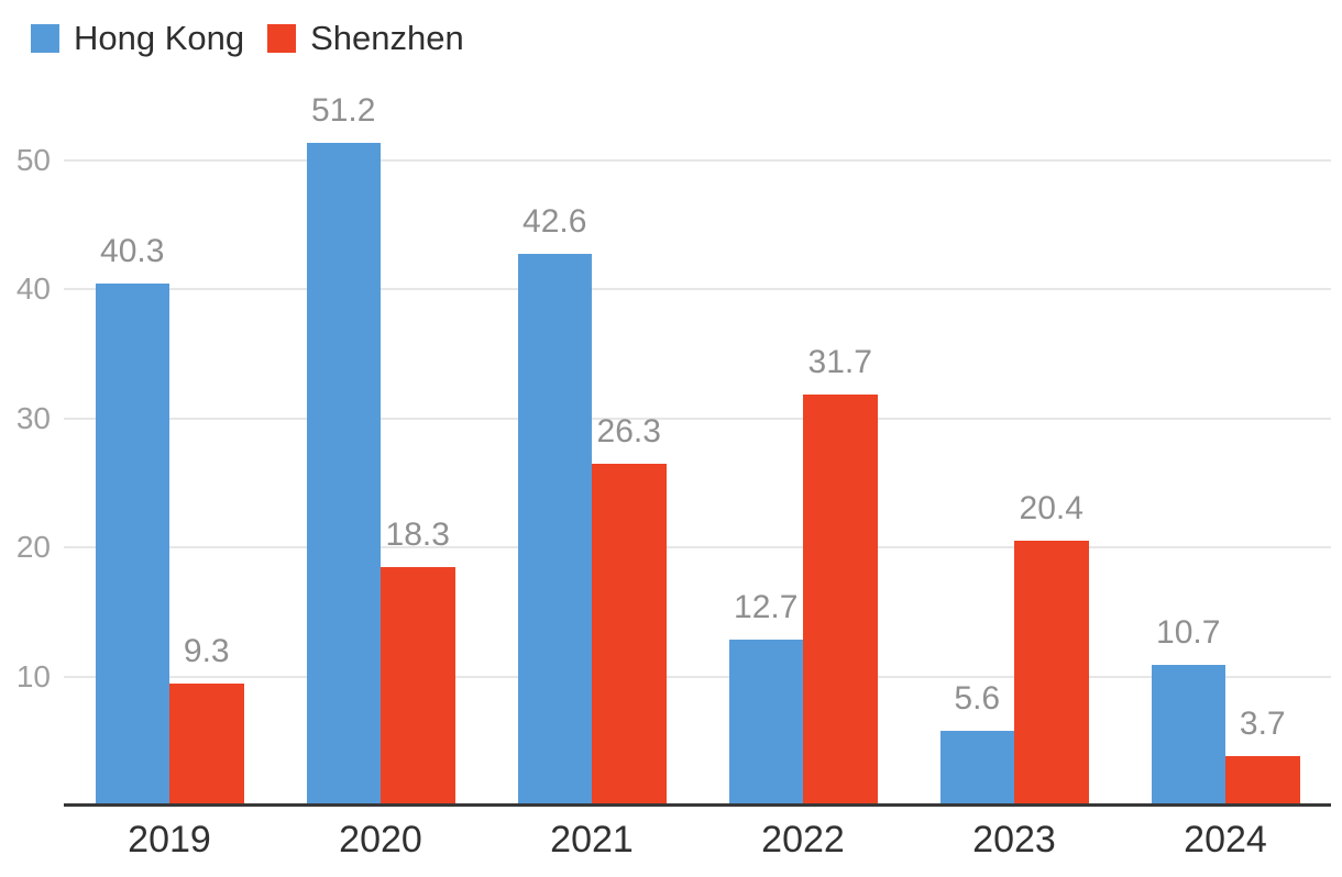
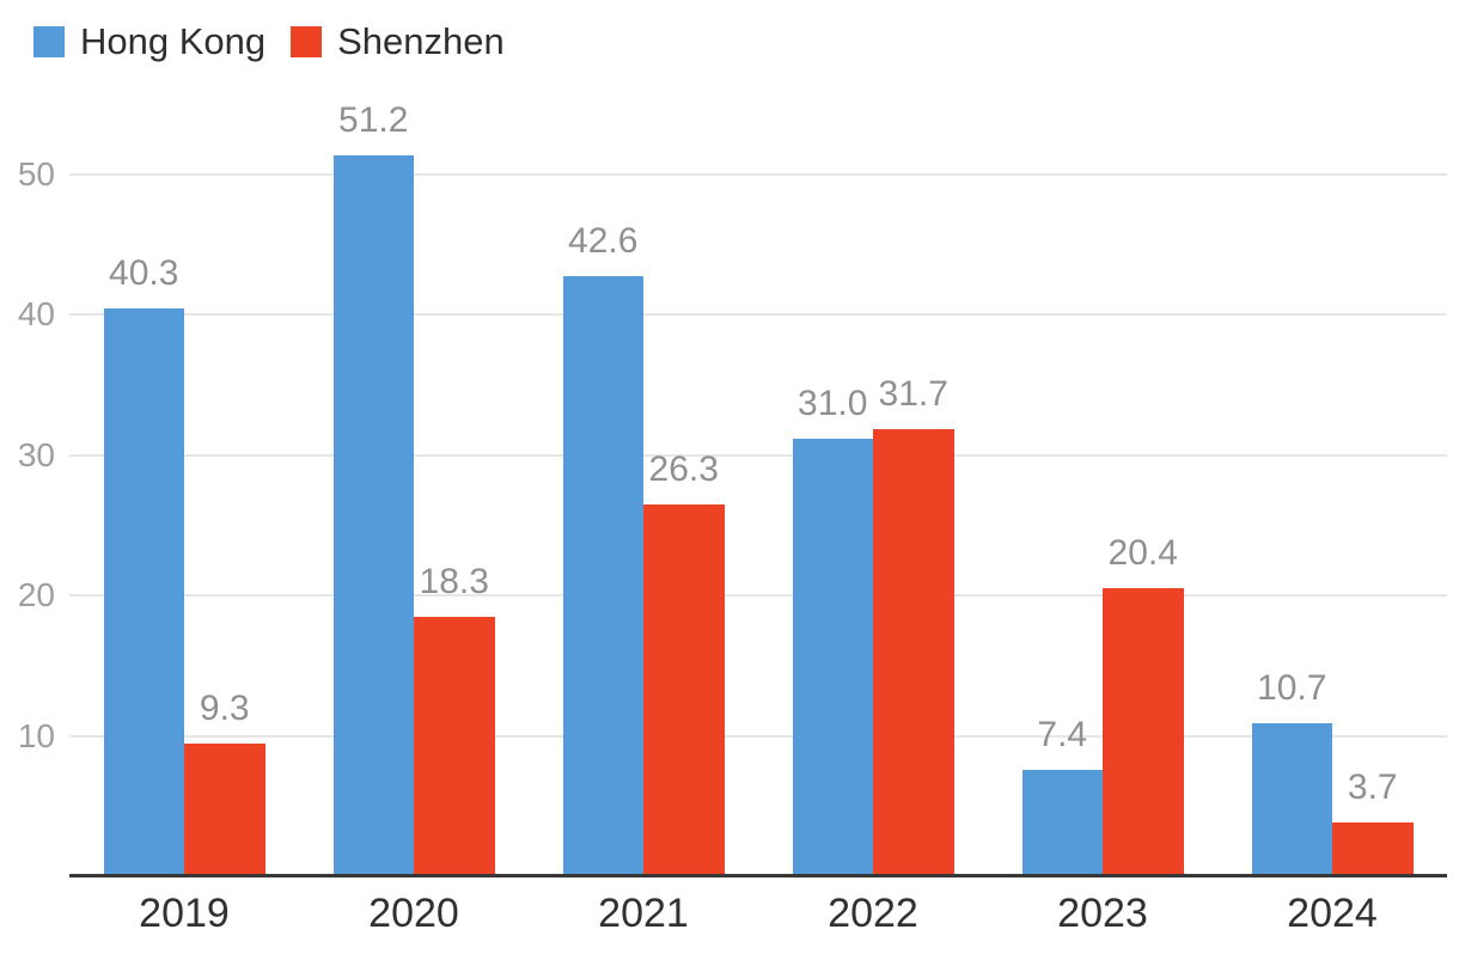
Hong Kong/2022: 12.7 -> 31.0
Hong Kong/2023: 5.6 -> 7.4
